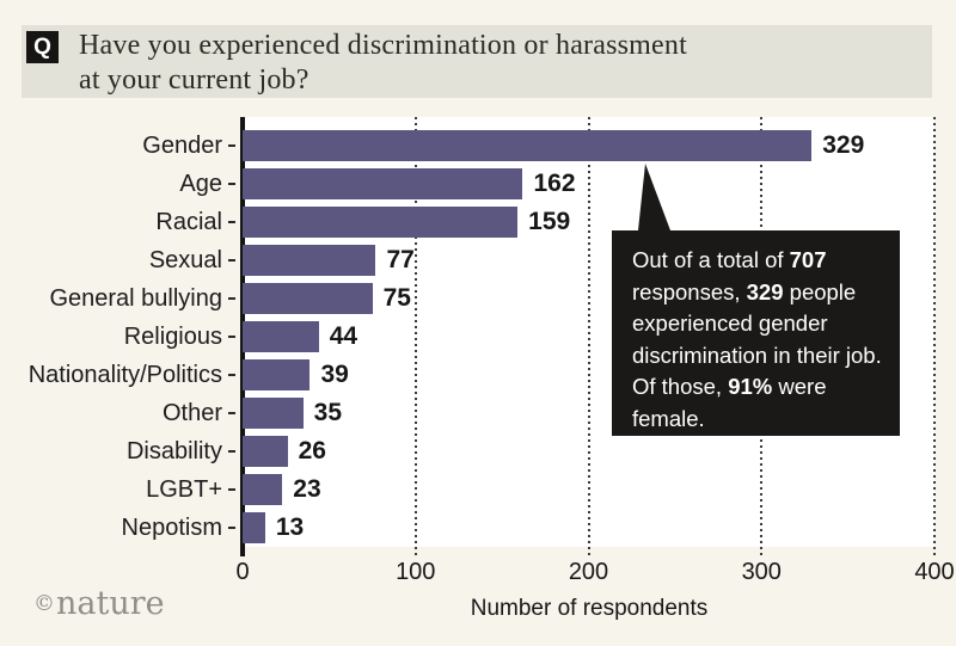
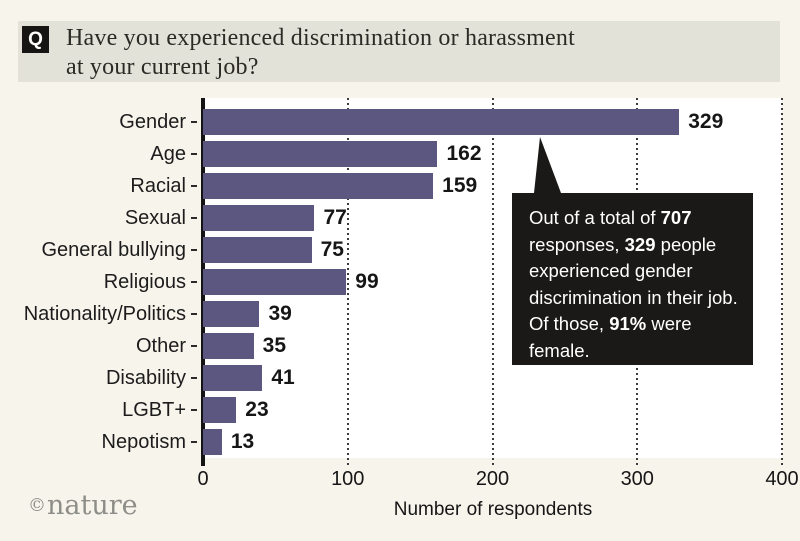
Religious: 44 -> 99
Disability: 26 -> 41
